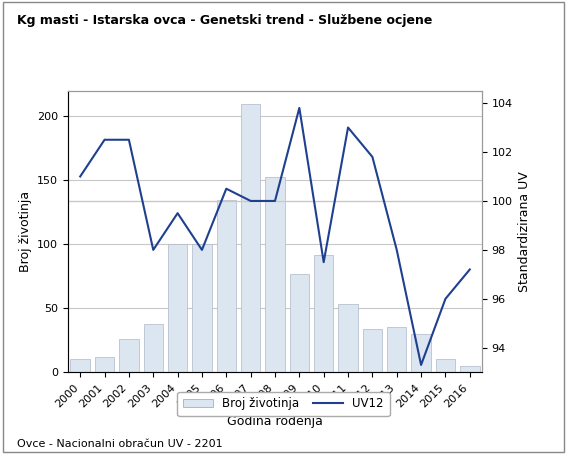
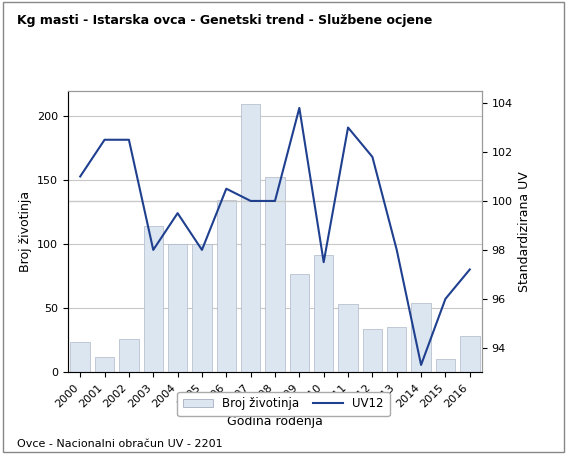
Broj životinja/2000: 10 -> 24
Broj životinja/2003: 38 -> 114
Broj životinja/2014: 30 -> 54
Broj životinja/2016: 5 -> 28
